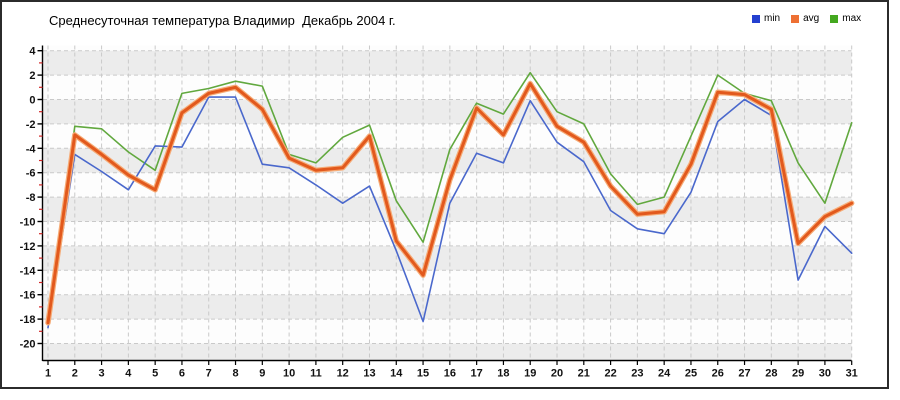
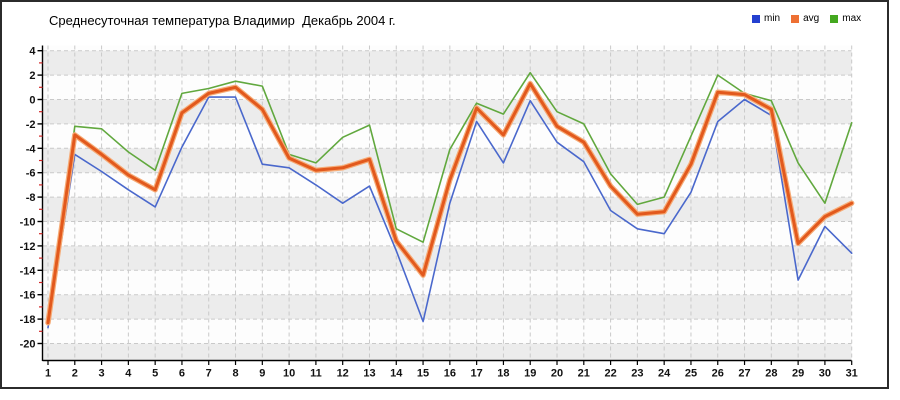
min/5: -3.8 -> -8.8
avg/13: -3.0 -> -4.9
max/14: -8.3 -> -10.6
min/17: -4.4 -> -1.8
